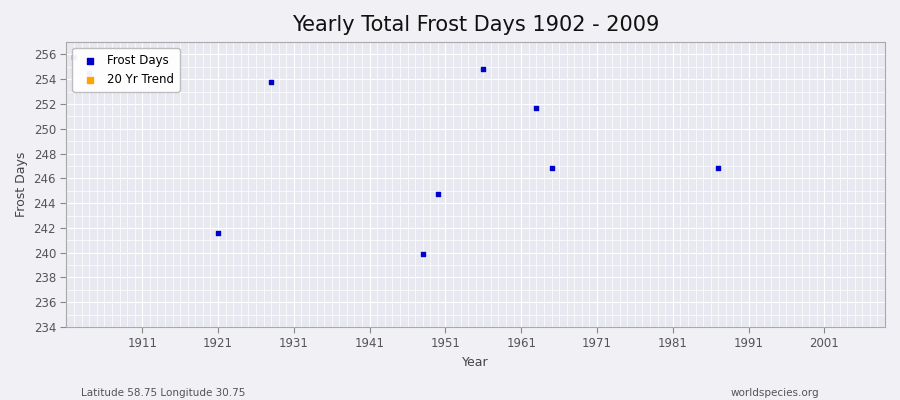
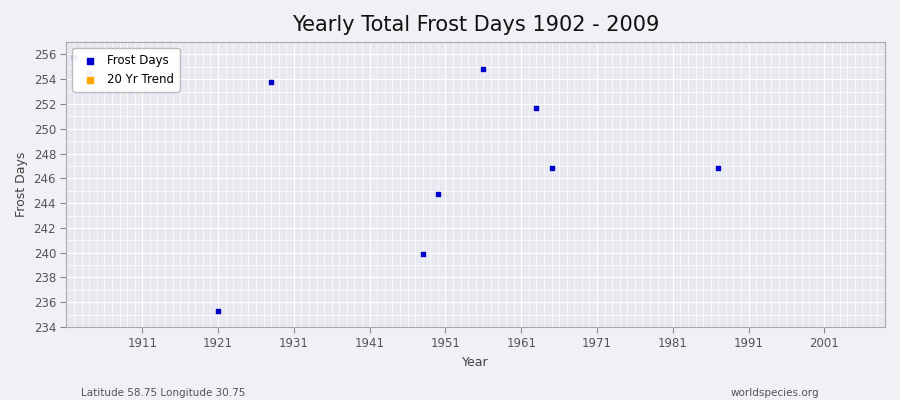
Frost Days/1921: 241.6 -> 235.3
